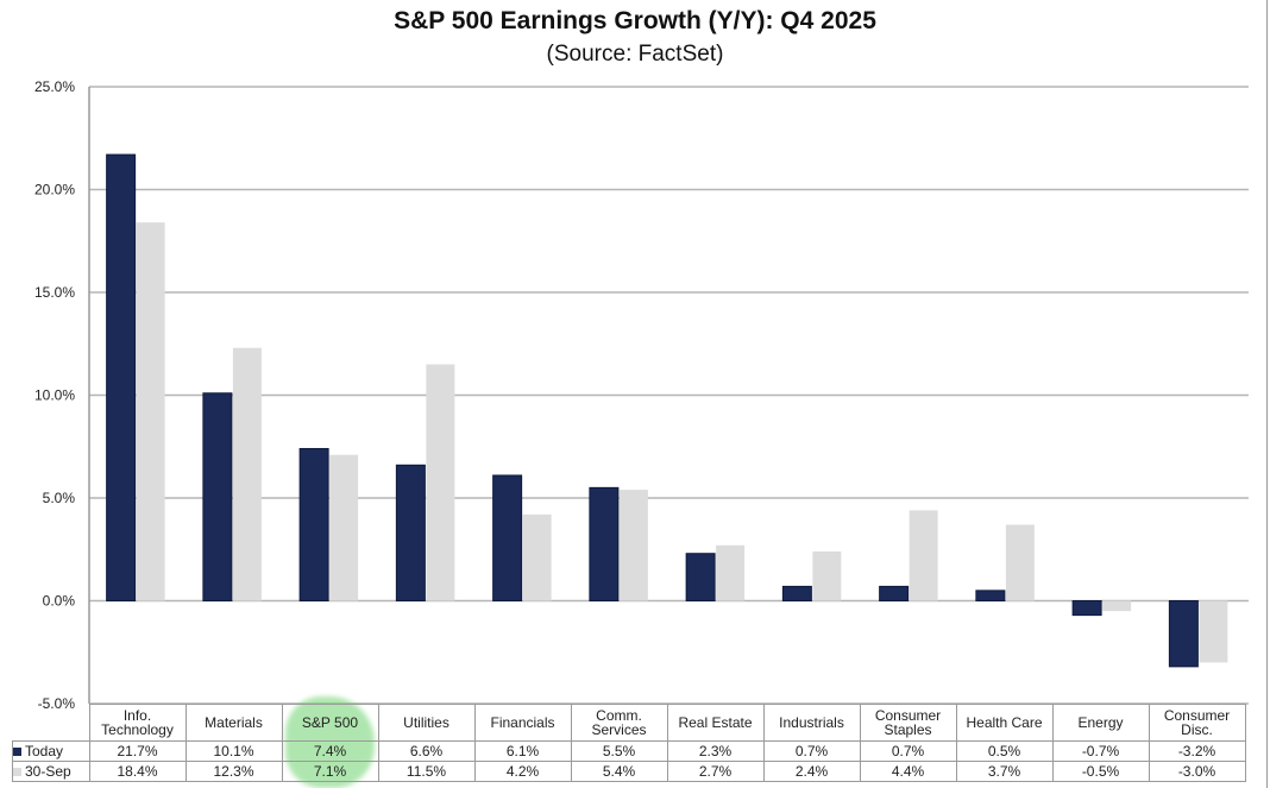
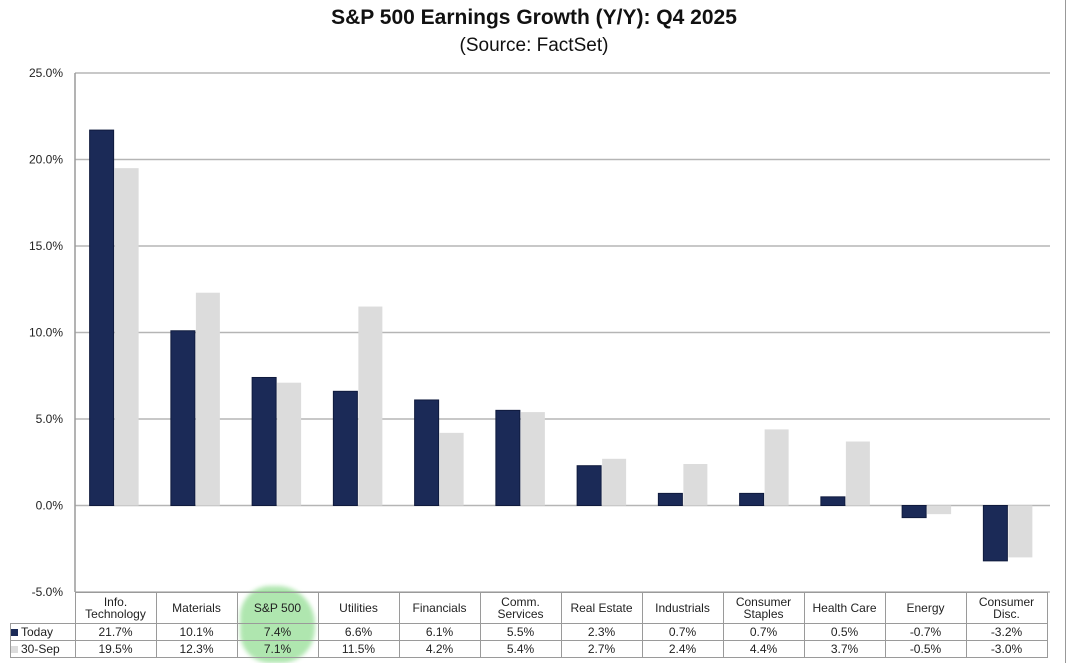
30-Sep/Info. Technology: 18.4% -> 19.5%
